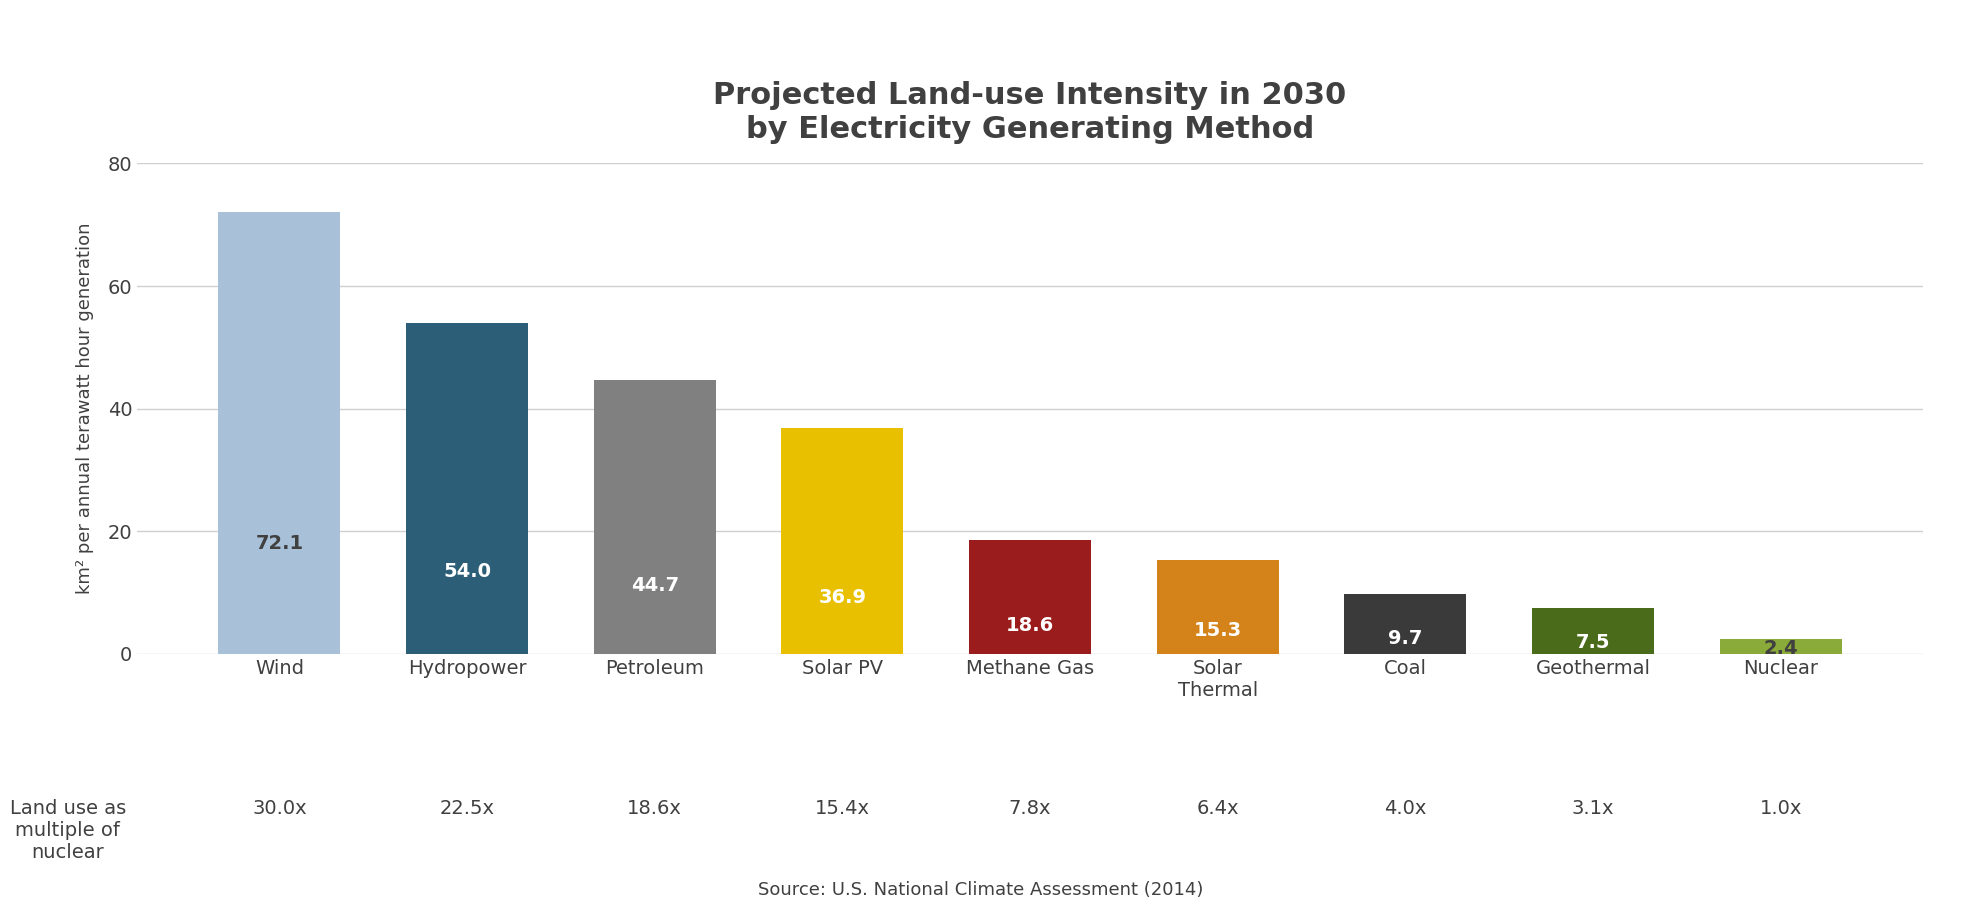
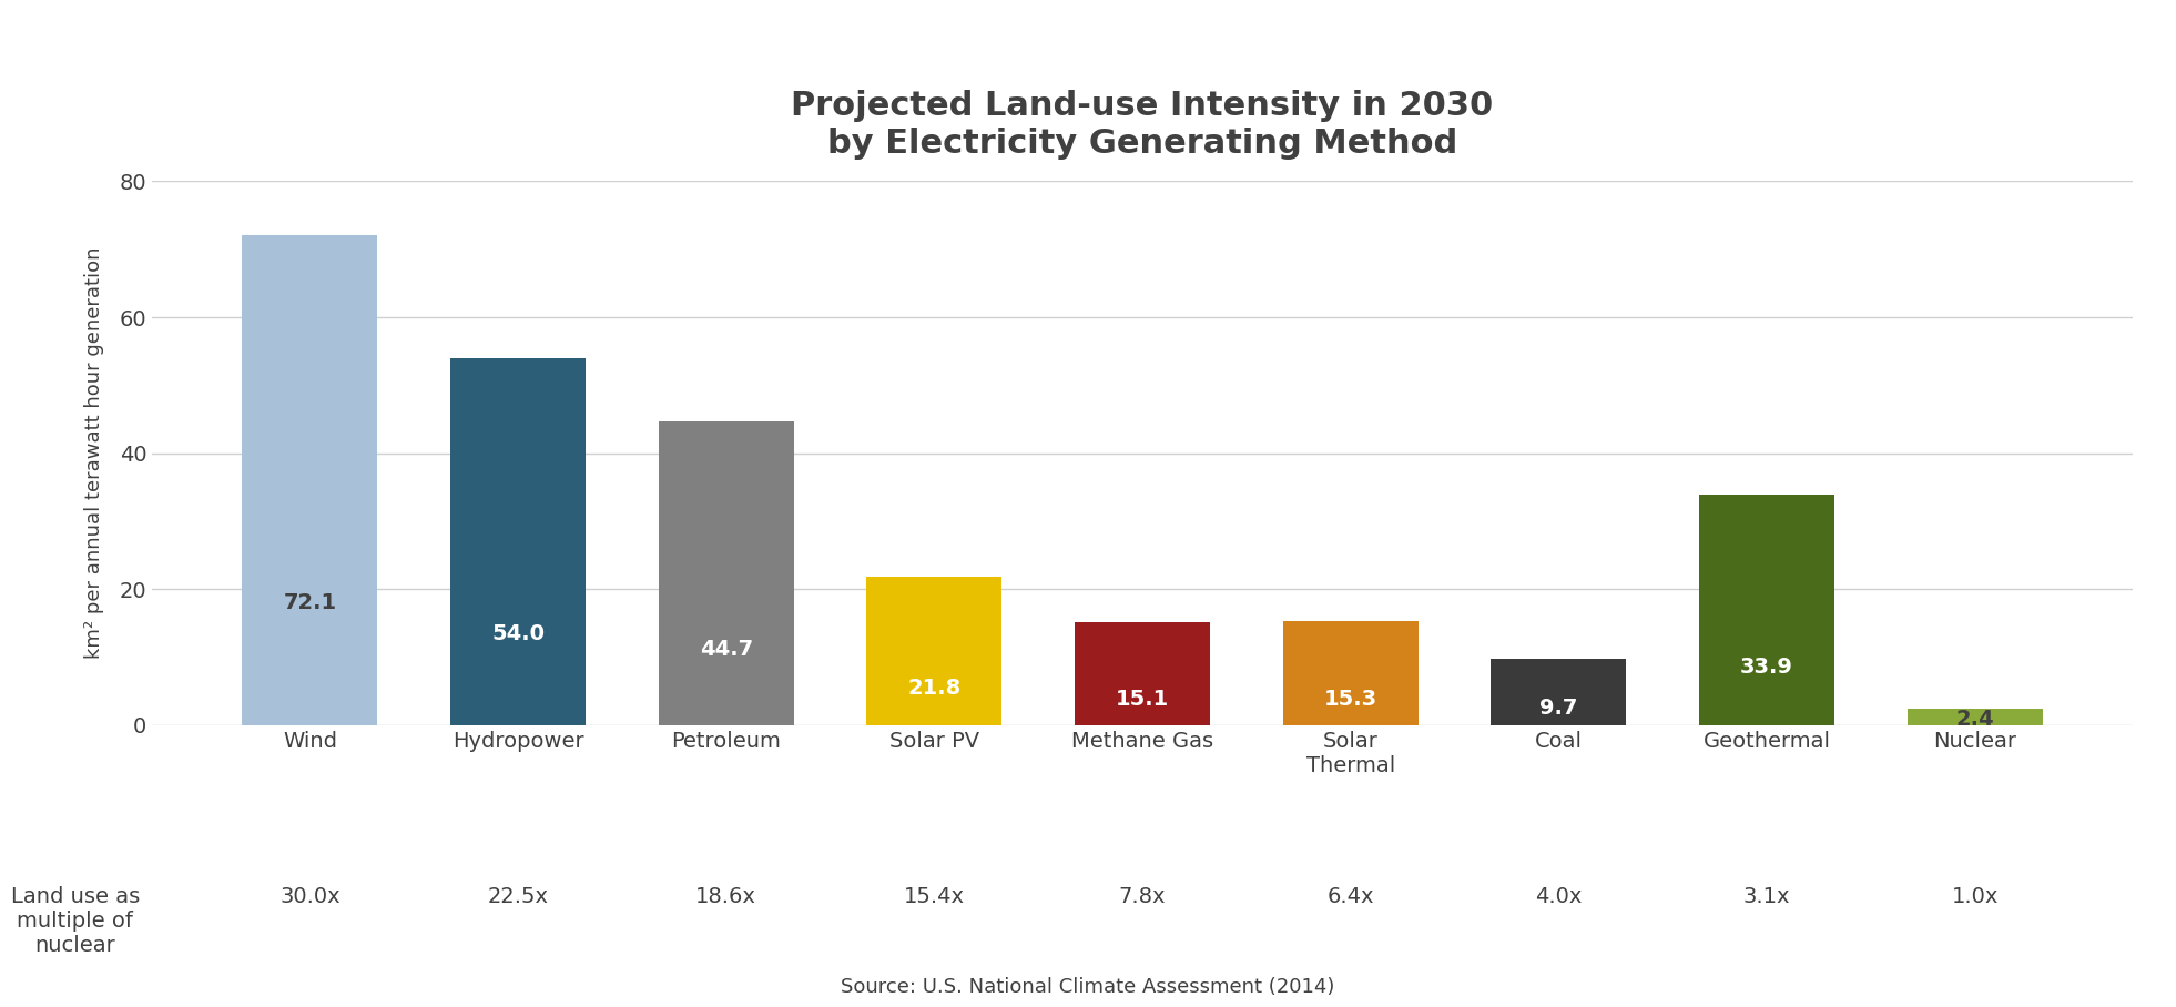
Solar PV: 36.9 -> 21.8
Methane Gas: 18.6 -> 15.1
Geothermal: 7.5 -> 33.9
